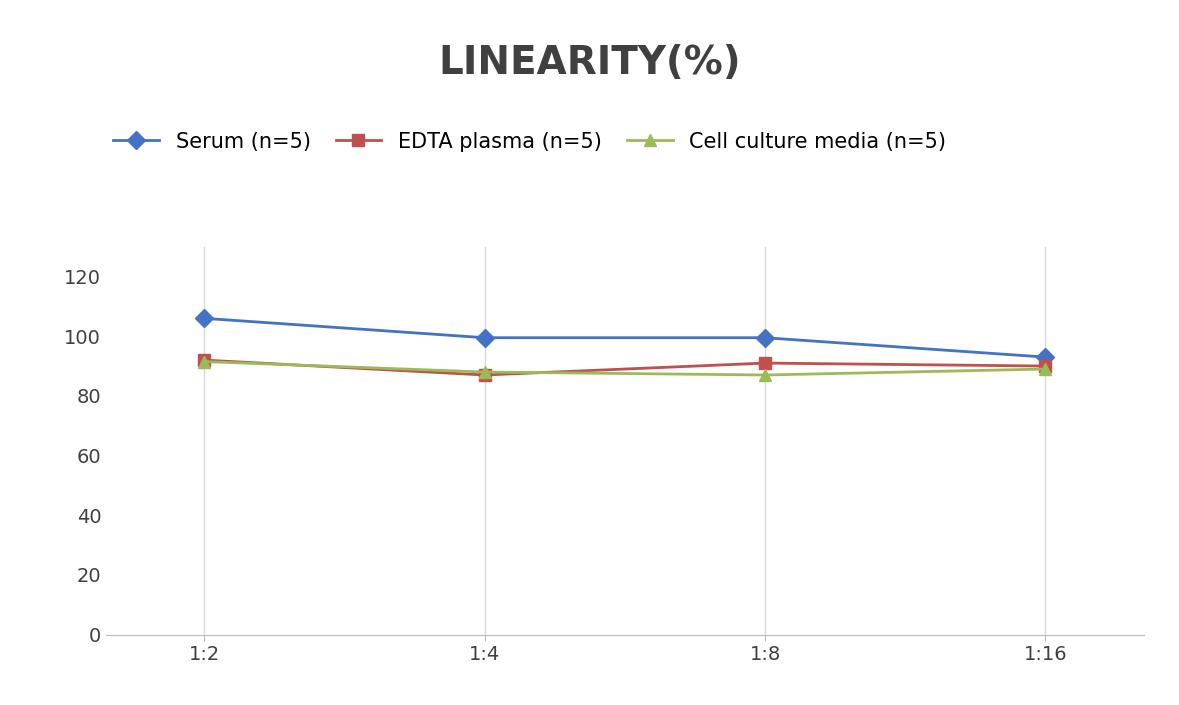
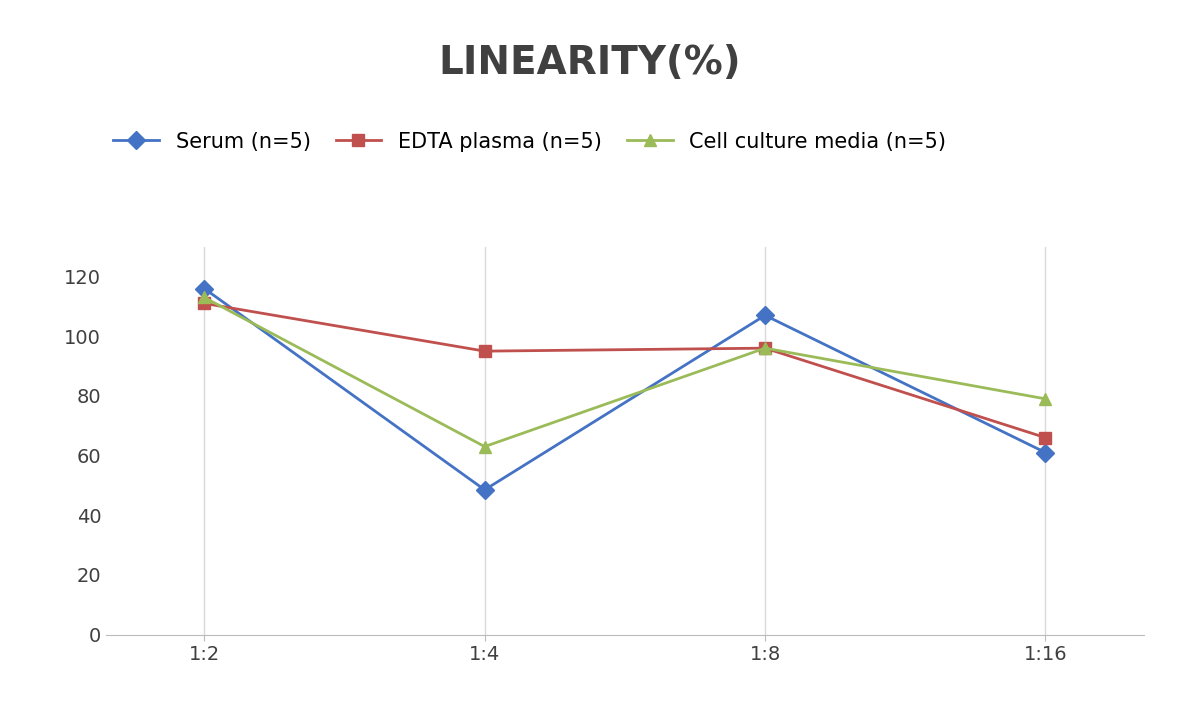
Serum (n=5)/1:2: 106.0 -> 116.0
EDTA plasma (n=5)/1:2: 92 -> 111
Cell culture media (n=5)/1:2: 91.5 -> 113.0
Serum (n=5)/1:4: 99.5 -> 48.5
EDTA plasma (n=5)/1:4: 87 -> 95
Cell culture media (n=5)/1:4: 88.0 -> 63.0
Serum (n=5)/1:8: 99.5 -> 107.0
EDTA plasma (n=5)/1:8: 91 -> 96
Cell culture media (n=5)/1:8: 87.0 -> 96.0
Serum (n=5)/1:16: 93.0 -> 61.0
EDTA plasma (n=5)/1:16: 90 -> 66
Cell culture media (n=5)/1:16: 89.0 -> 79.0
